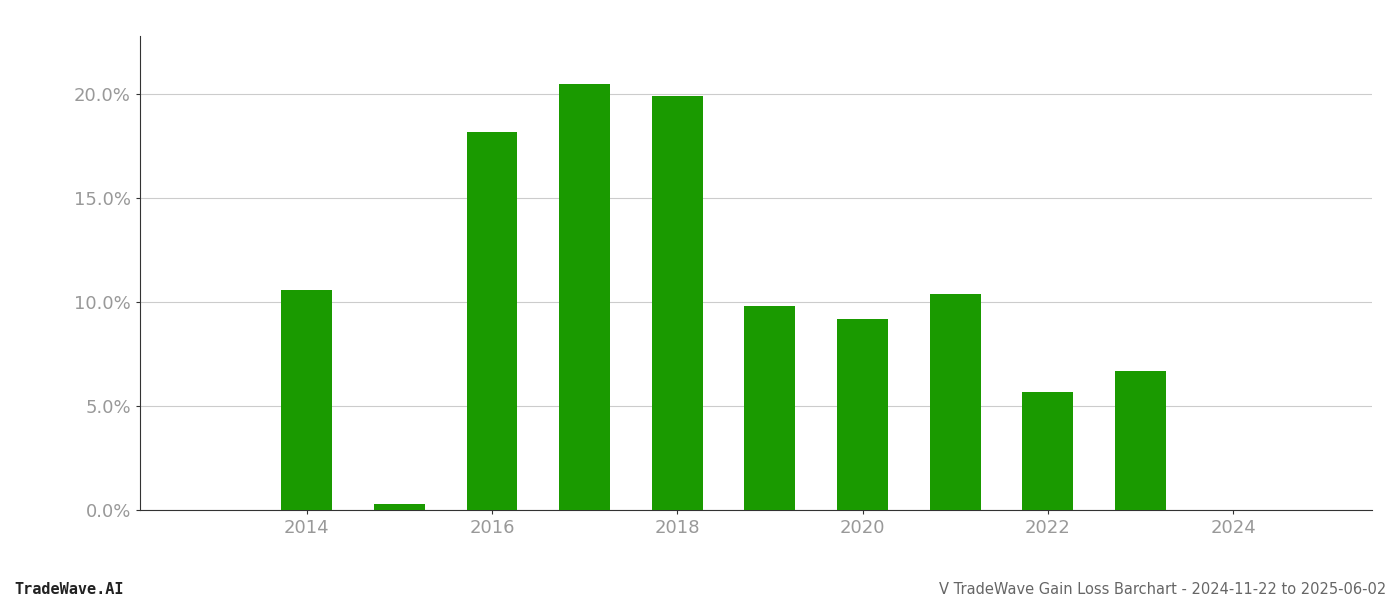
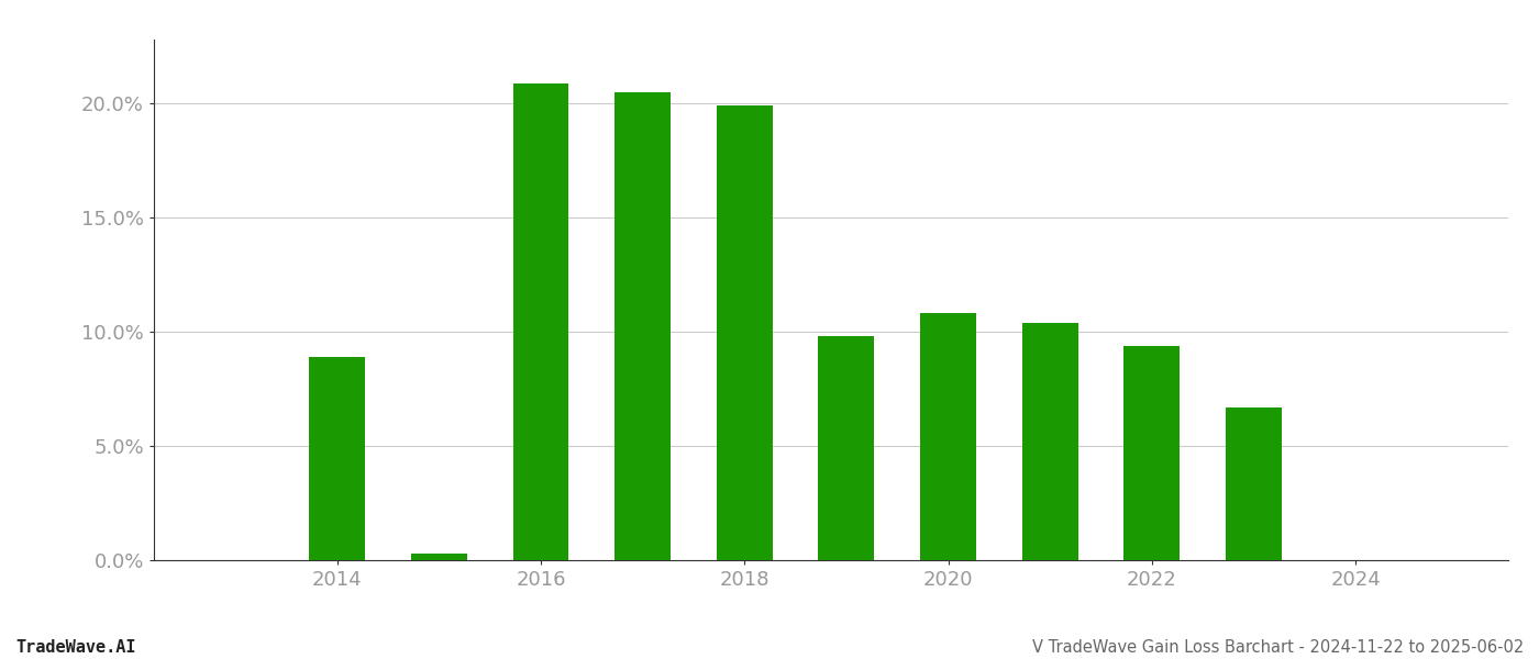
2014: 10.6% -> 8.9%
2016: 18.2% -> 20.9%
2020: 9.2% -> 10.8%
2022: 5.7% -> 9.4%
